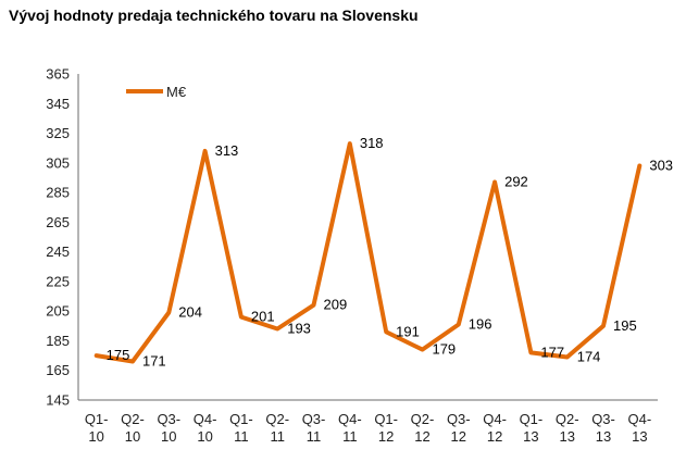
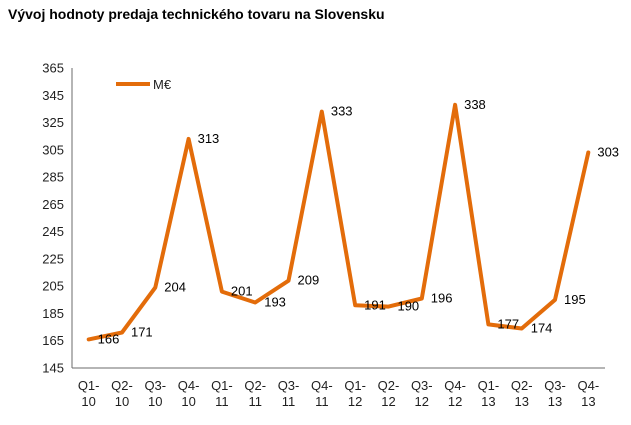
Q1-10: 175 -> 166
Q4-11: 318 -> 333
Q2-12: 179 -> 190
Q4-12: 292 -> 338
